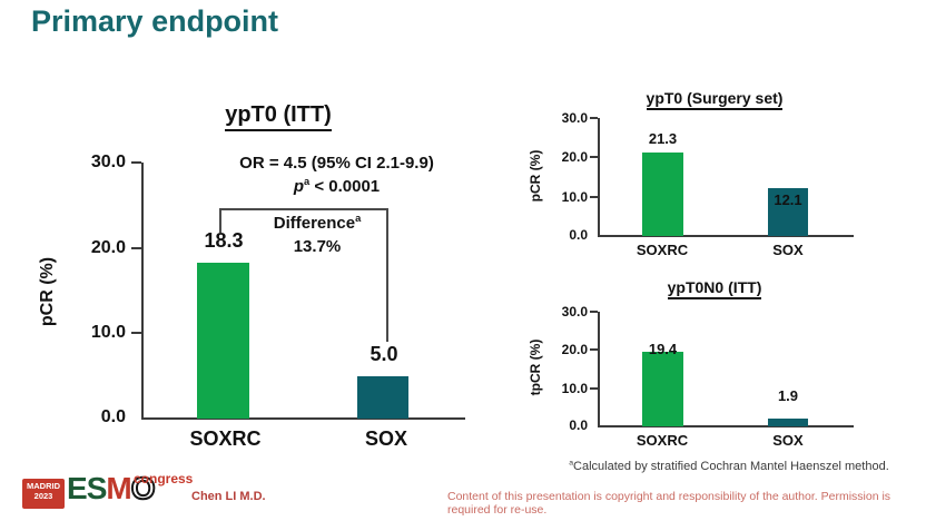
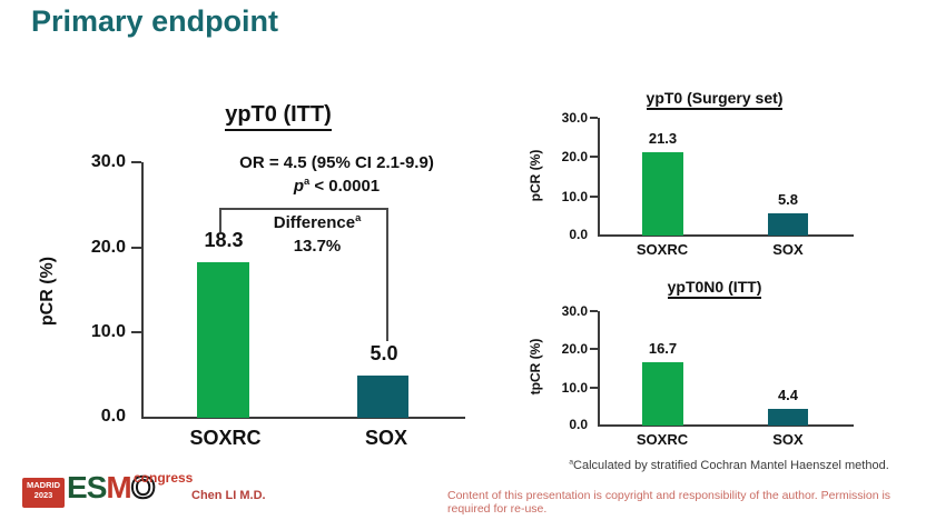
ypT0 (Surgery set)/SOX: 12.1 -> 5.8
ypT0N0 (ITT)/SOXRC: 19.4 -> 16.7
ypT0N0 (ITT)/SOX: 1.9 -> 4.4
